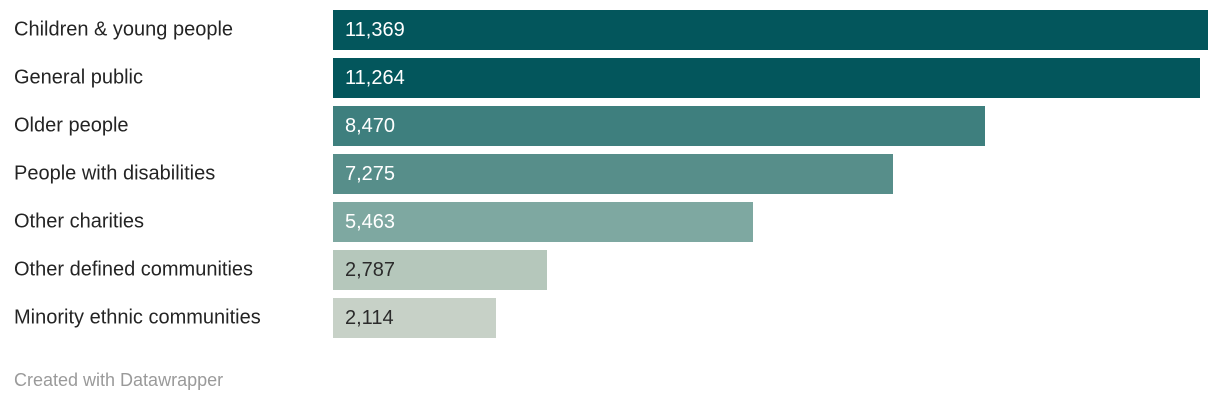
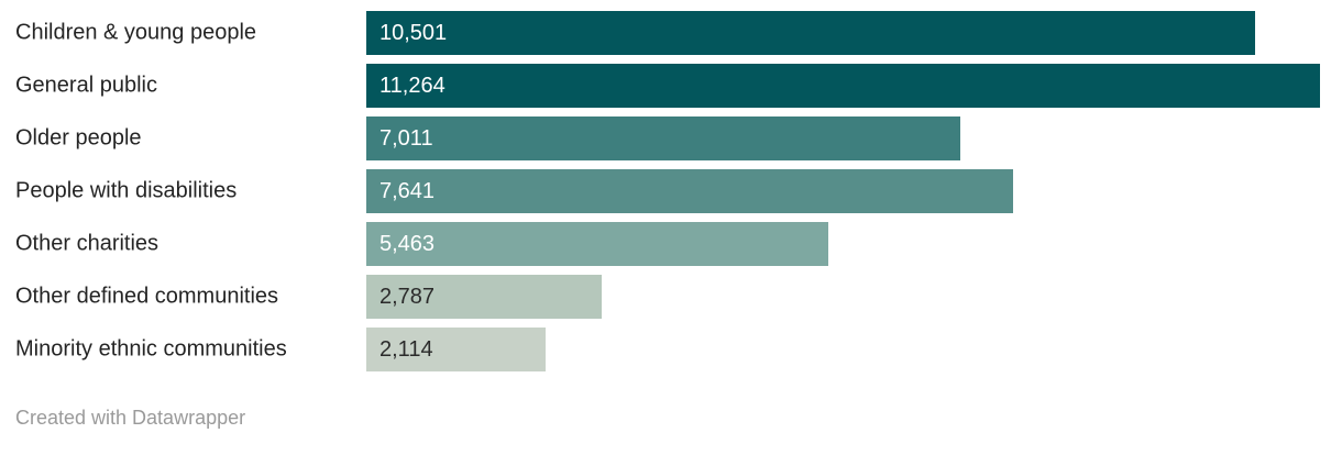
Children & young people: 11,369 -> 10,501
Older people: 8,470 -> 7,011
People with disabilities: 7,275 -> 7,641
